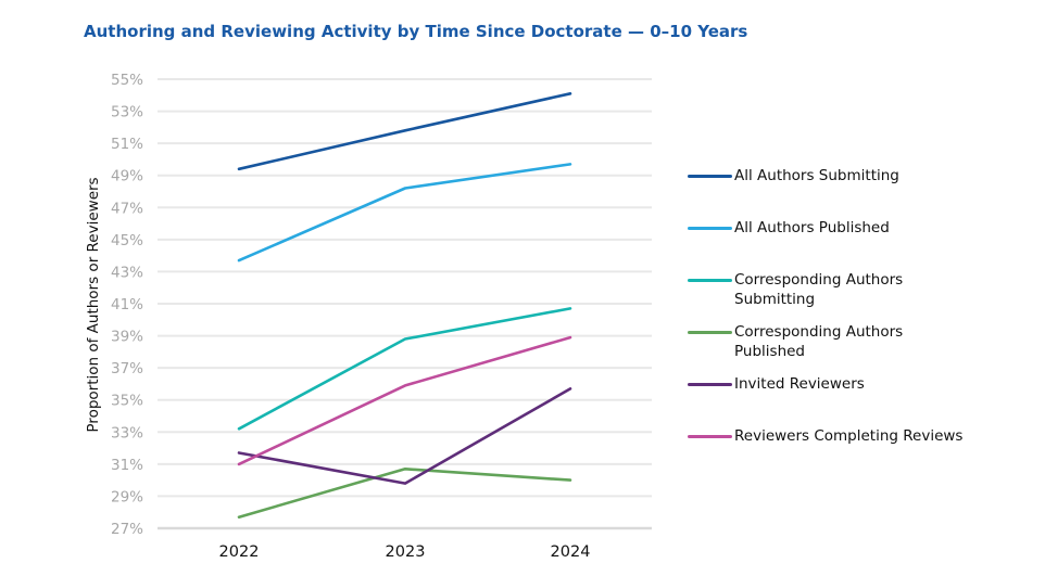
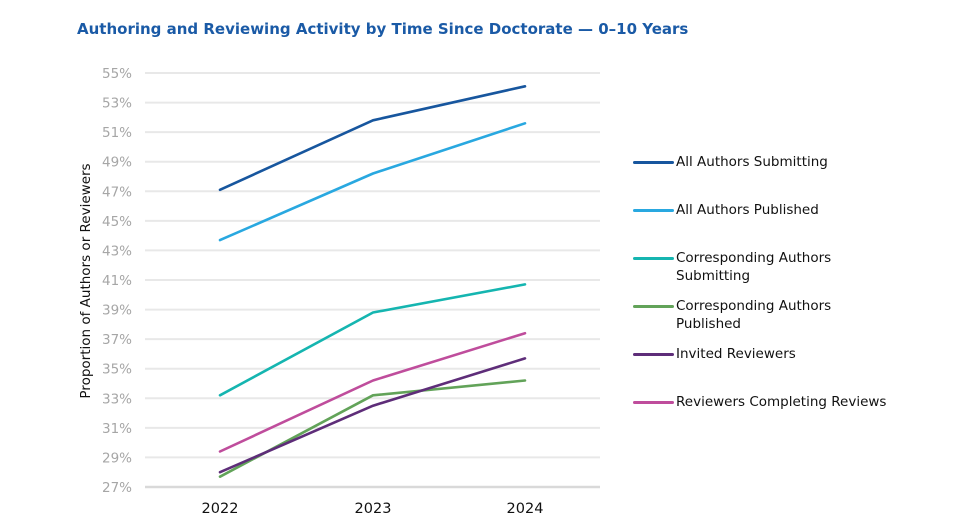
All Authors Submitting/2022: 49.4% -> 47.1%
Invited Reviewers/2022: 31.7% -> 28.0%
Reviewers Completing Reviews/2022: 31.0% -> 29.4%
Corresponding Authors Published/2023: 30.7% -> 33.2%
Invited Reviewers/2023: 29.8% -> 32.5%
Reviewers Completing Reviews/2023: 35.9% -> 34.2%
All Authors Published/2024: 49.7% -> 51.6%
Corresponding Authors Published/2024: 30.0% -> 34.2%
Reviewers Completing Reviews/2024: 38.9% -> 37.4%
